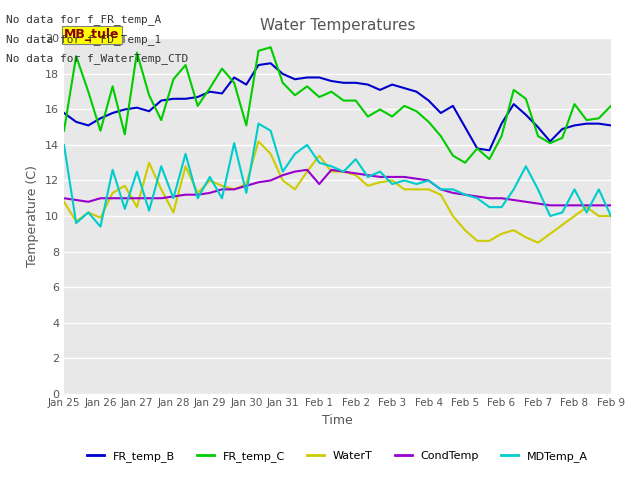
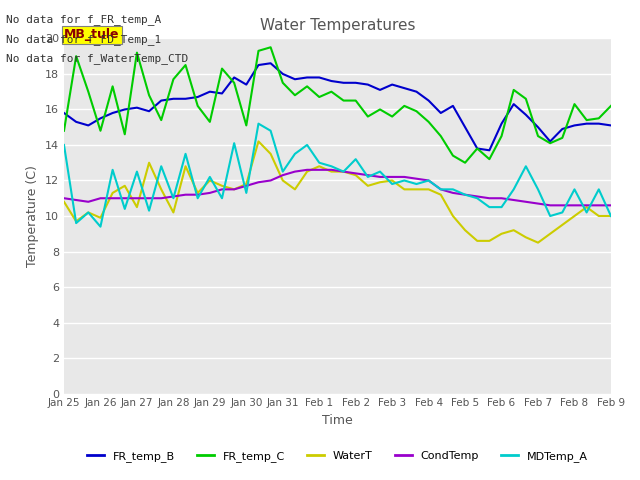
FR_temp_C/Jan 29: 17.2 -> 15.3
WaterT/Feb 1: 13.4 -> 12.8
CondTemp/Feb 1: 11.8 -> 12.6
